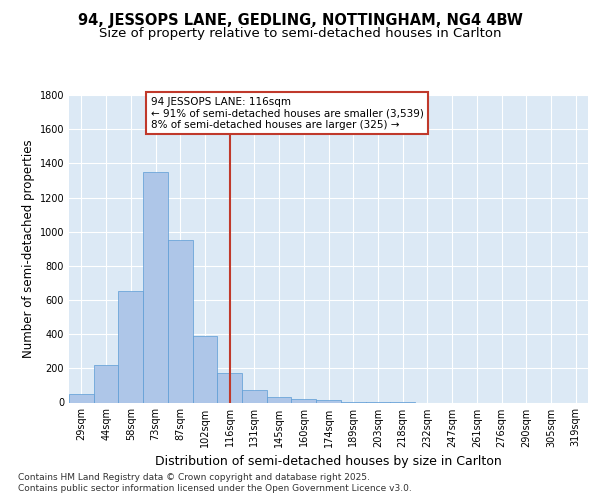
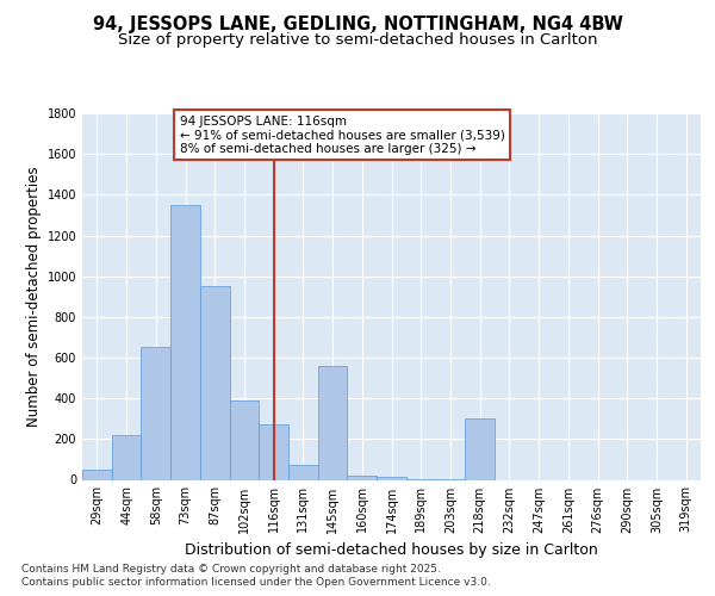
116sqm: 180 -> 270
145sqm: 40 -> 560
218sqm: 0 -> 300
